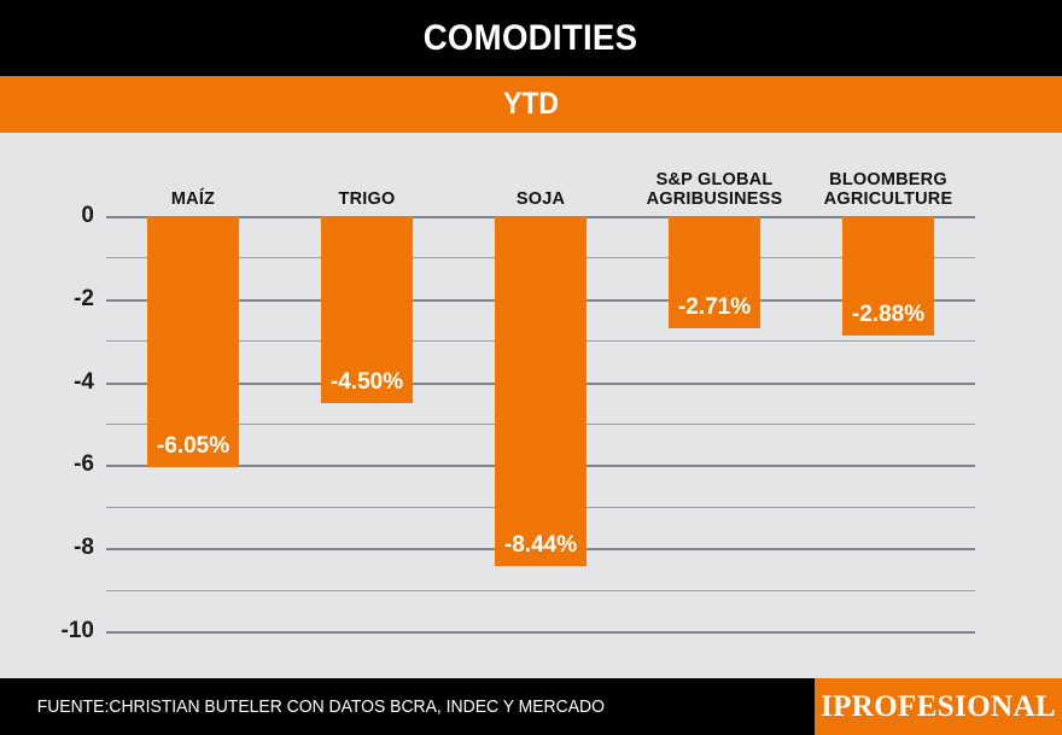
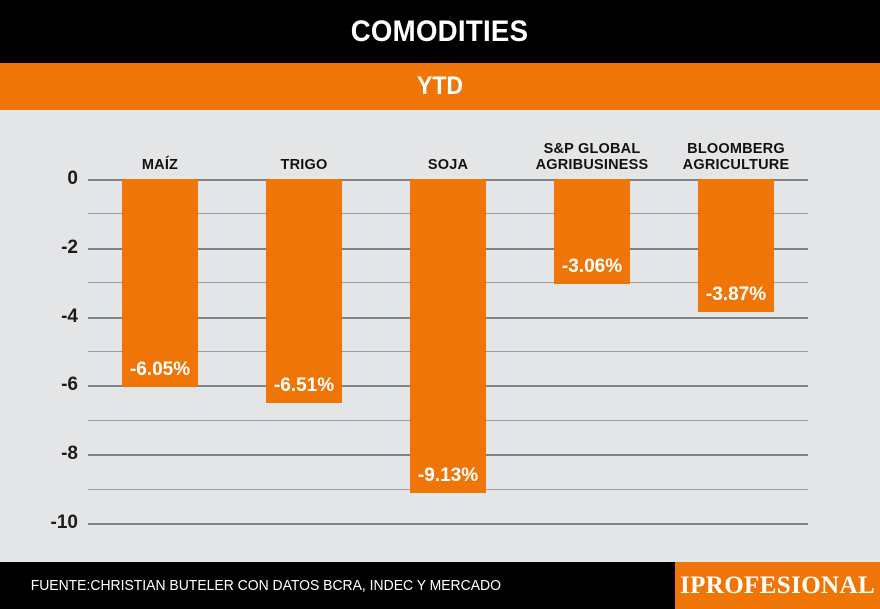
TRIGO: -4.50% -> -6.51%
SOJA: -8.44% -> -9.13%
S&P GLOBAL AGRIBUSINESS: -2.71% -> -3.06%
BLOOMBERG AGRICULTURE: -2.88% -> -3.87%
